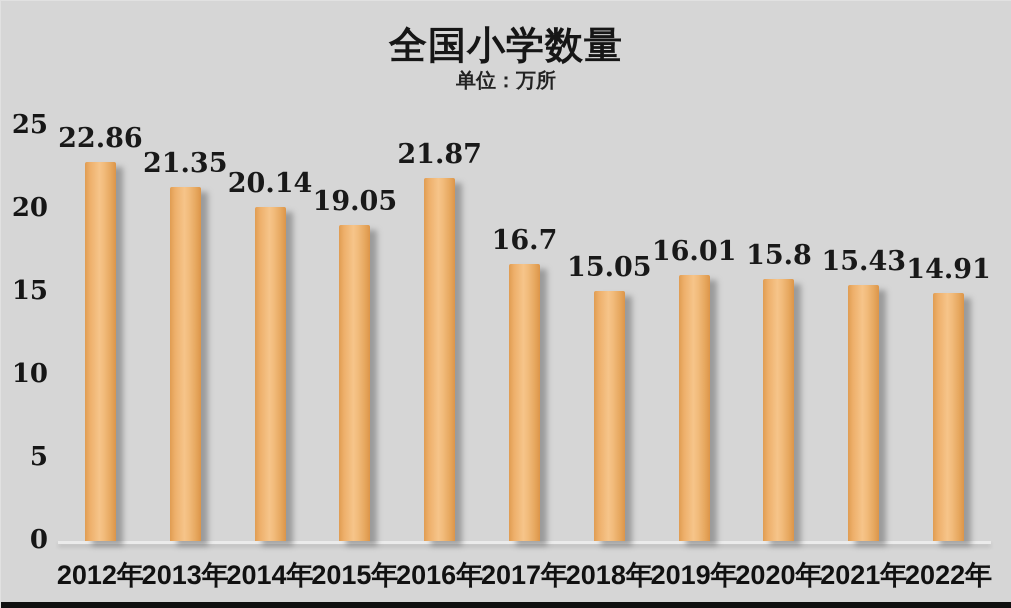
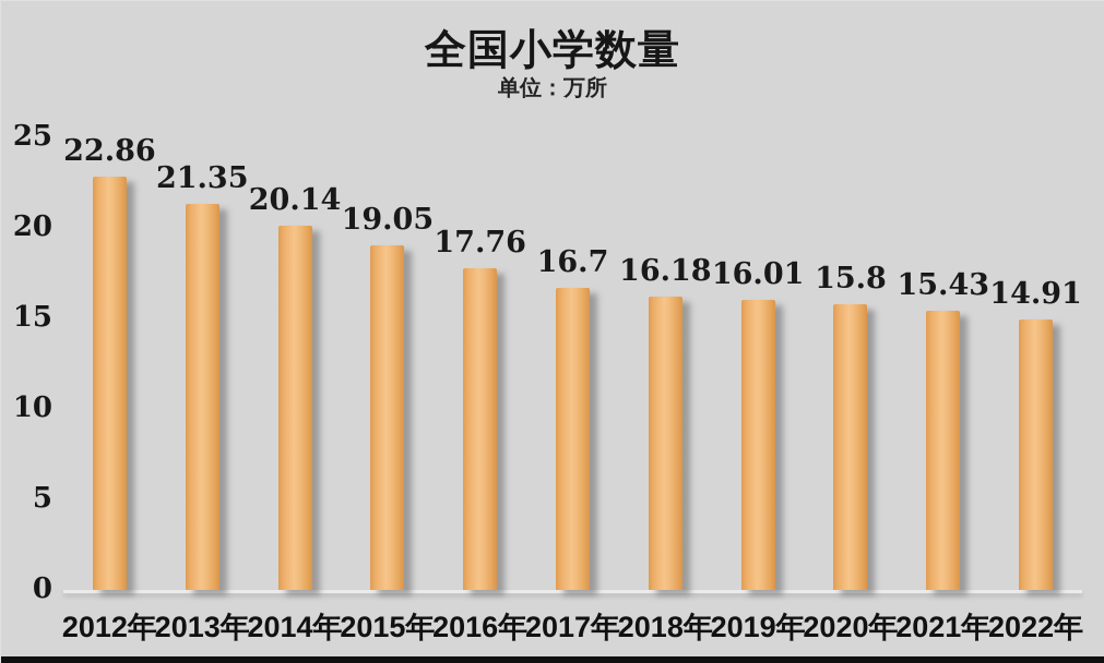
2016年: 21.87 -> 17.76
2018年: 15.05 -> 16.18
